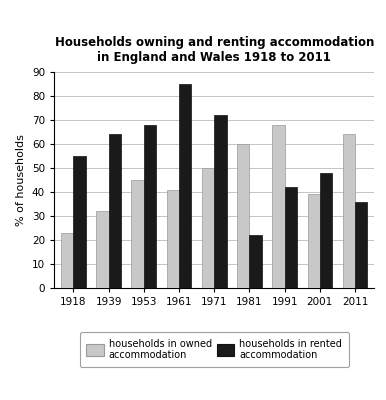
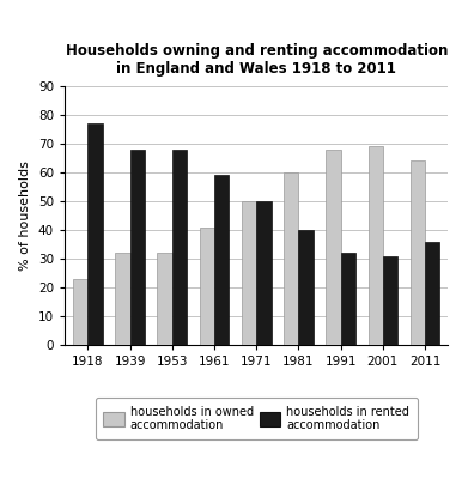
households in rented accommodation/1918: 55 -> 77
households in rented accommodation/1939: 64 -> 68
households in owned accommodation/1953: 45 -> 32
households in rented accommodation/1961: 85 -> 59
households in rented accommodation/1971: 72 -> 50
households in rented accommodation/1981: 22 -> 40
households in rented accommodation/1991: 42 -> 32
households in owned accommodation/2001: 39 -> 69
households in rented accommodation/2001: 48 -> 31
